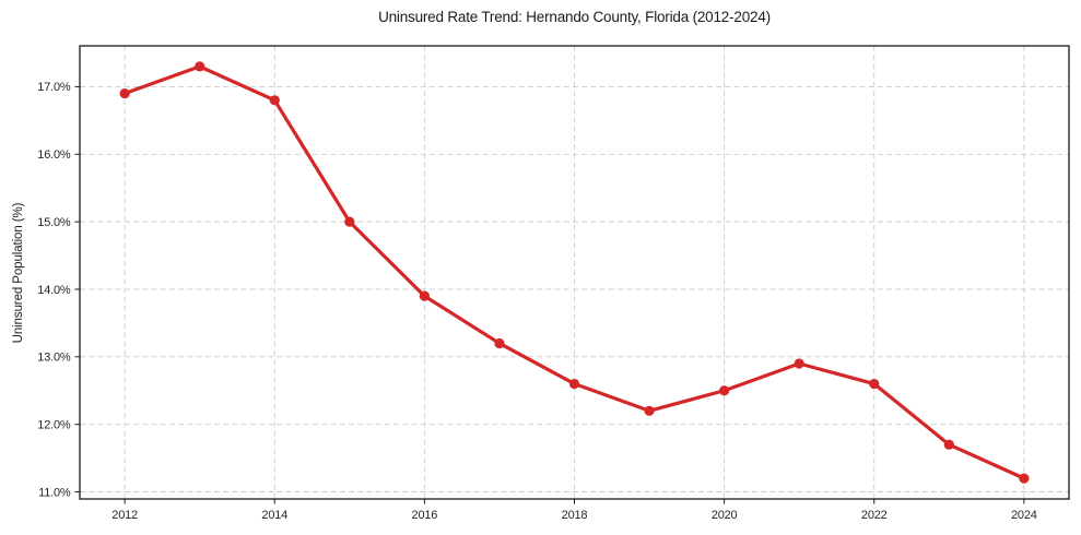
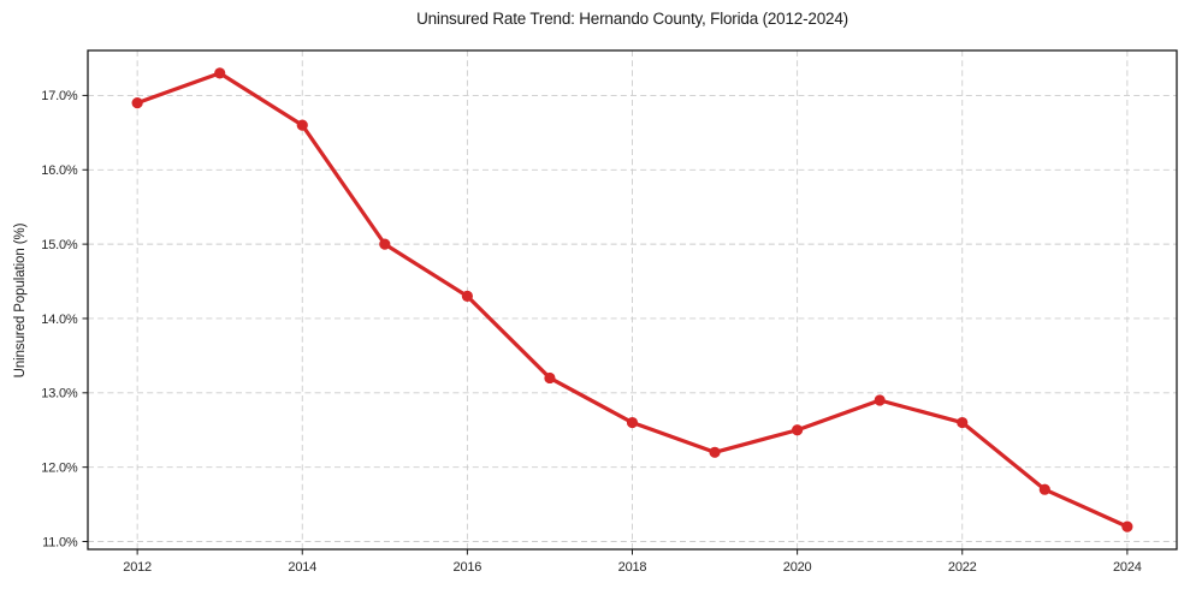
2014: 16.8% -> 16.6%
2016: 13.9% -> 14.3%
